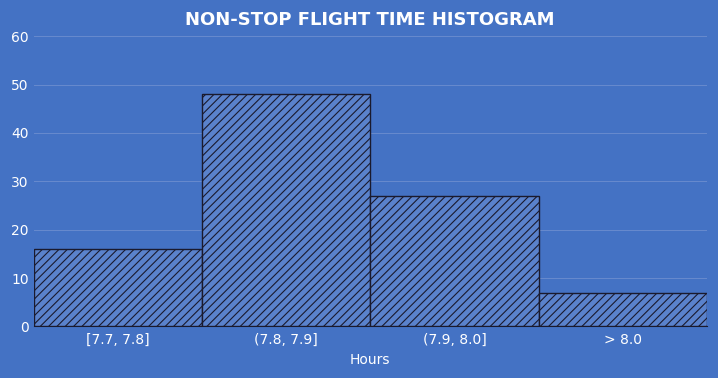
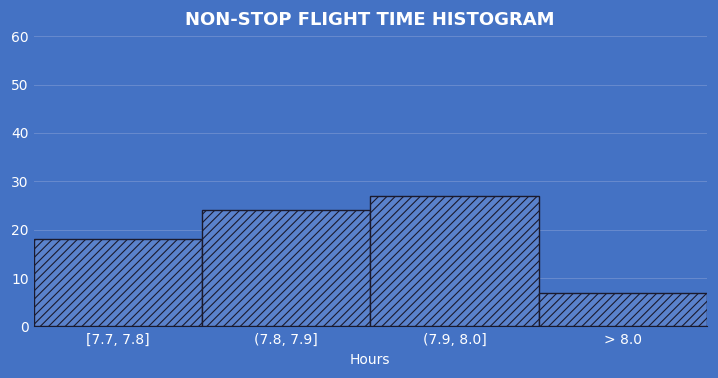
[7.7, 7.8]: 16 -> 18
(7.8, 7.9]: 48 -> 24
